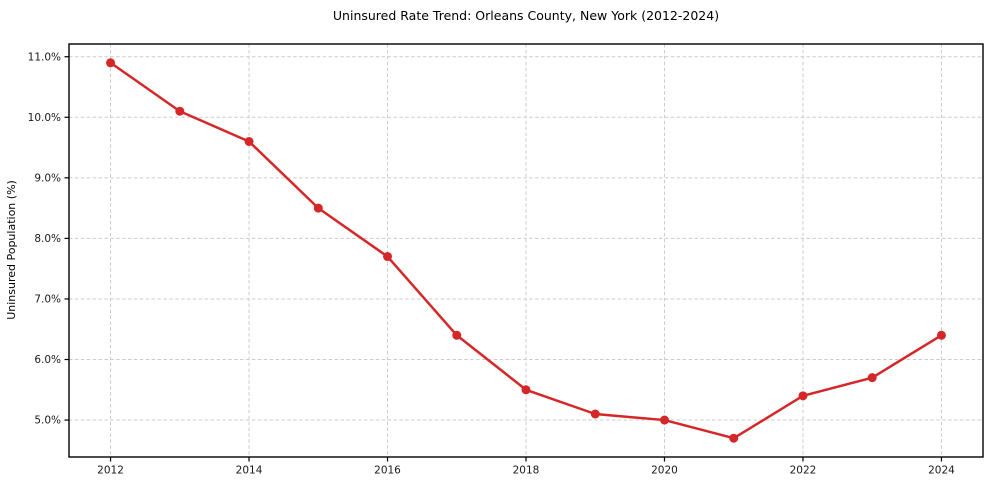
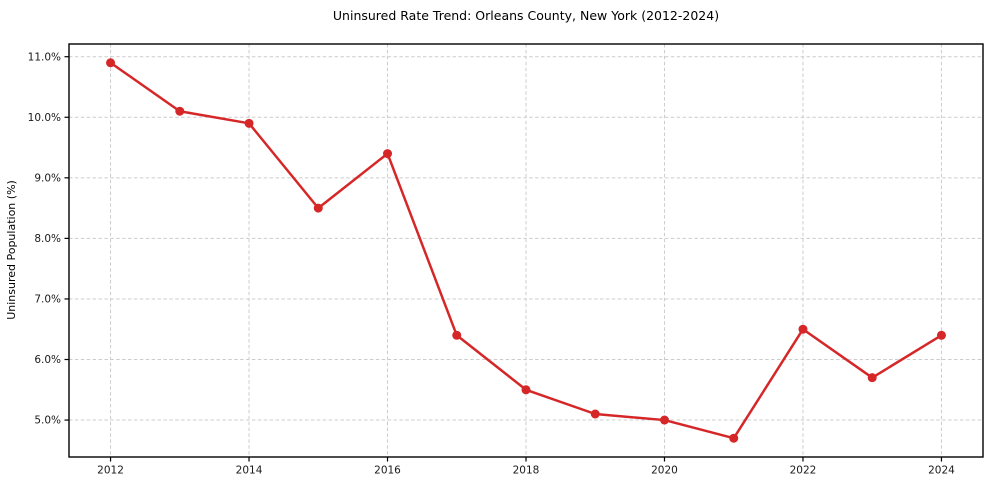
2014: 9.6% -> 9.9%
2016: 7.7% -> 9.4%
2022: 5.4% -> 6.5%
